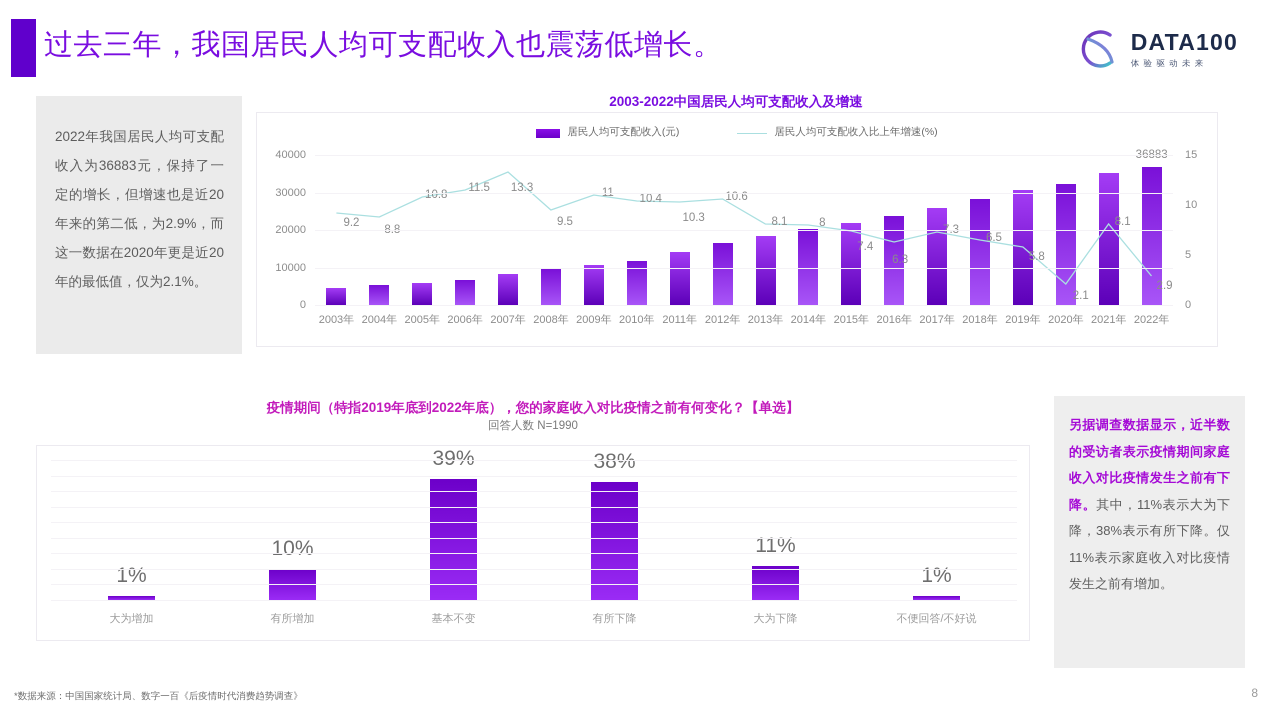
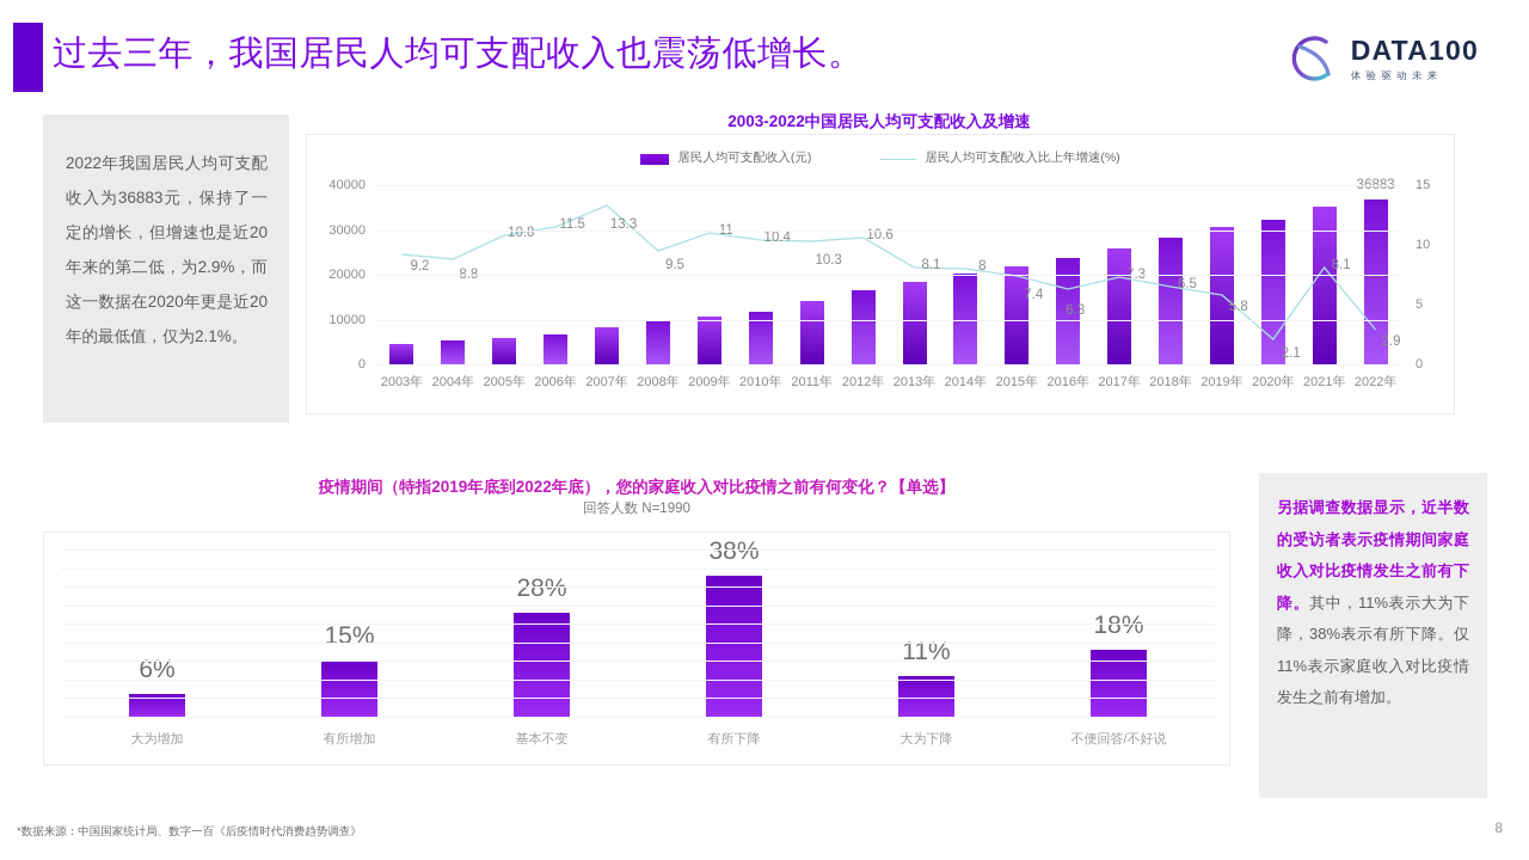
疫情期间（特指2019年底到2022年底），您的家庭收入对比疫情之前有何变化？【单选】/大为增加: 1% -> 6%
疫情期间（特指2019年底到2022年底），您的家庭收入对比疫情之前有何变化？【单选】/有所增加: 10% -> 15%
疫情期间（特指2019年底到2022年底），您的家庭收入对比疫情之前有何变化？【单选】/基本不变: 39% -> 28%
疫情期间（特指2019年底到2022年底），您的家庭收入对比疫情之前有何变化？【单选】/不便回答/不好说: 1% -> 18%
